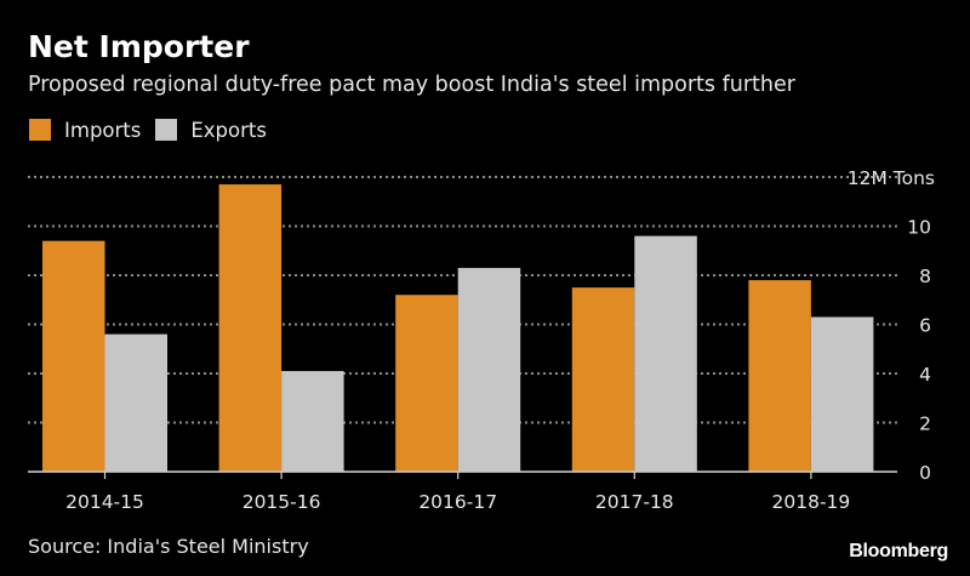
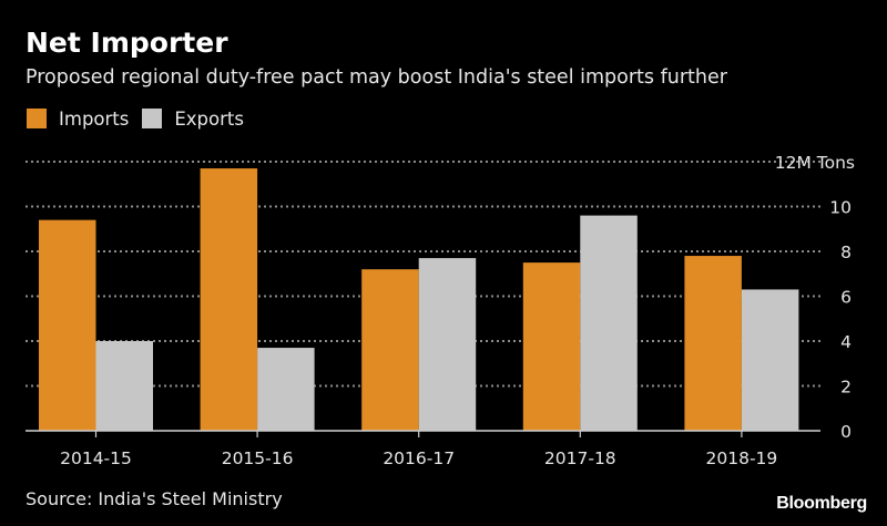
Exports/2014-15: 5.6 -> 4.0
Exports/2015-16: 4.1 -> 3.7
Exports/2016-17: 8.3 -> 7.7
